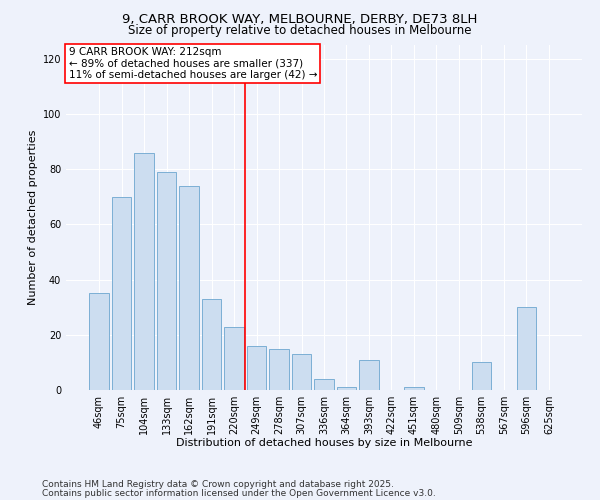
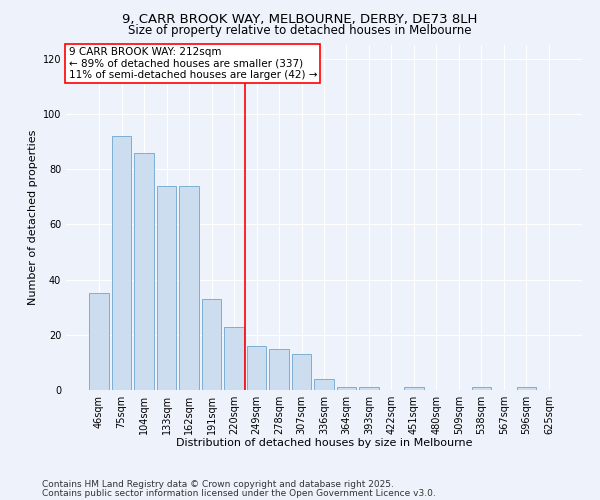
75sqm: 70 -> 92
133sqm: 79 -> 74
393sqm: 11 -> 1
538sqm: 10 -> 1
596sqm: 30 -> 1
